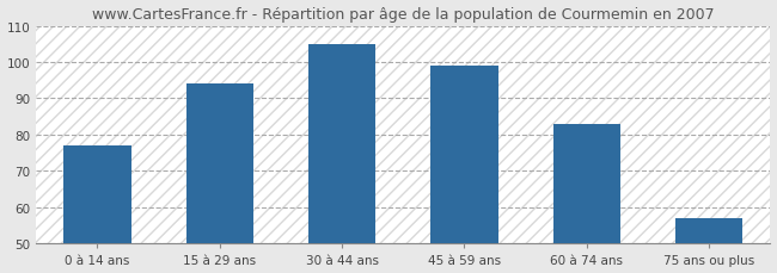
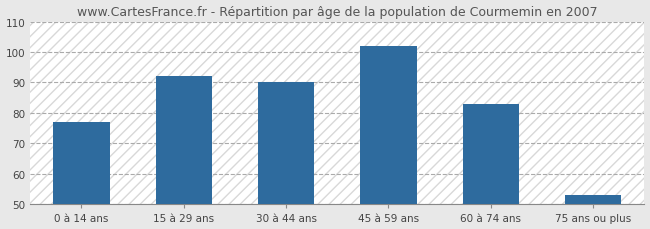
15 à 29 ans: 94 -> 92
30 à 44 ans: 105 -> 90
45 à 59 ans: 99 -> 102
75 ans ou plus: 57 -> 53
